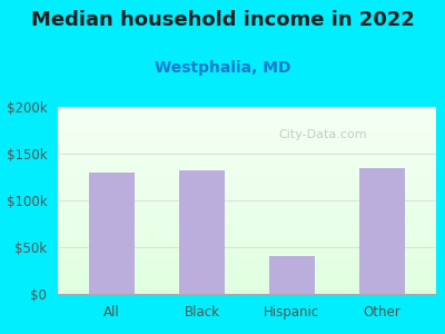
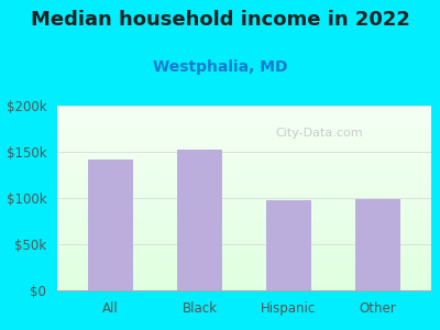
All: $130k -> $142k
Black: $132k -> $152k
Hispanic: $40k -> $98k
Other: $134k -> $99k
